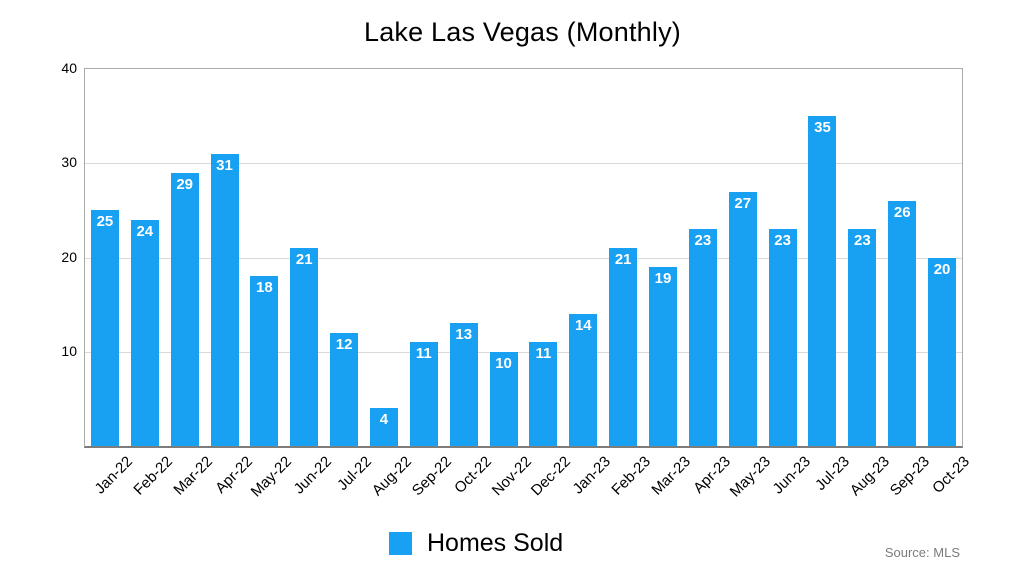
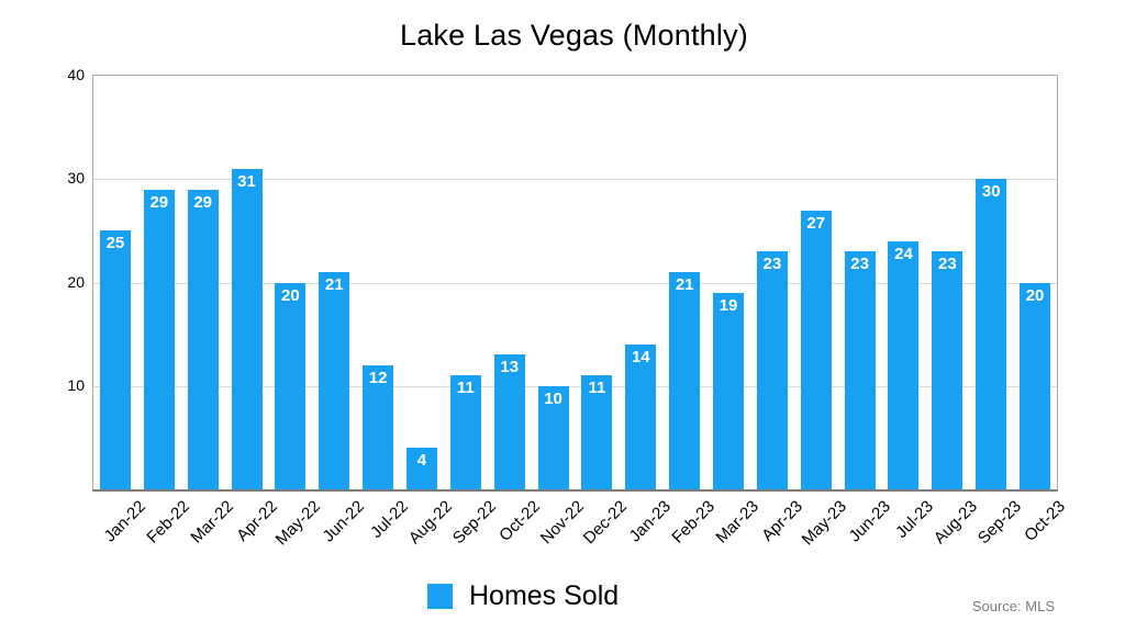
Feb-22: 24 -> 29
May-22: 18 -> 20
Jul-23: 35 -> 24
Sep-23: 26 -> 30
